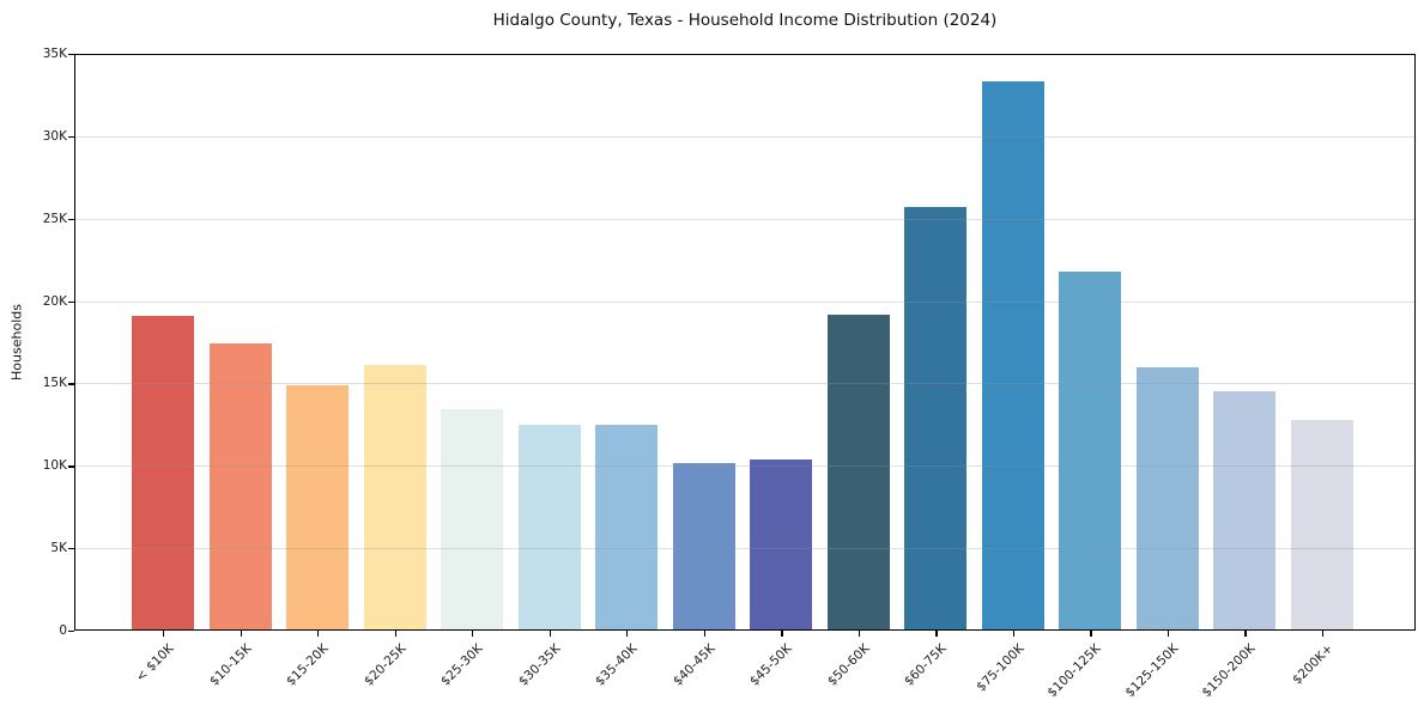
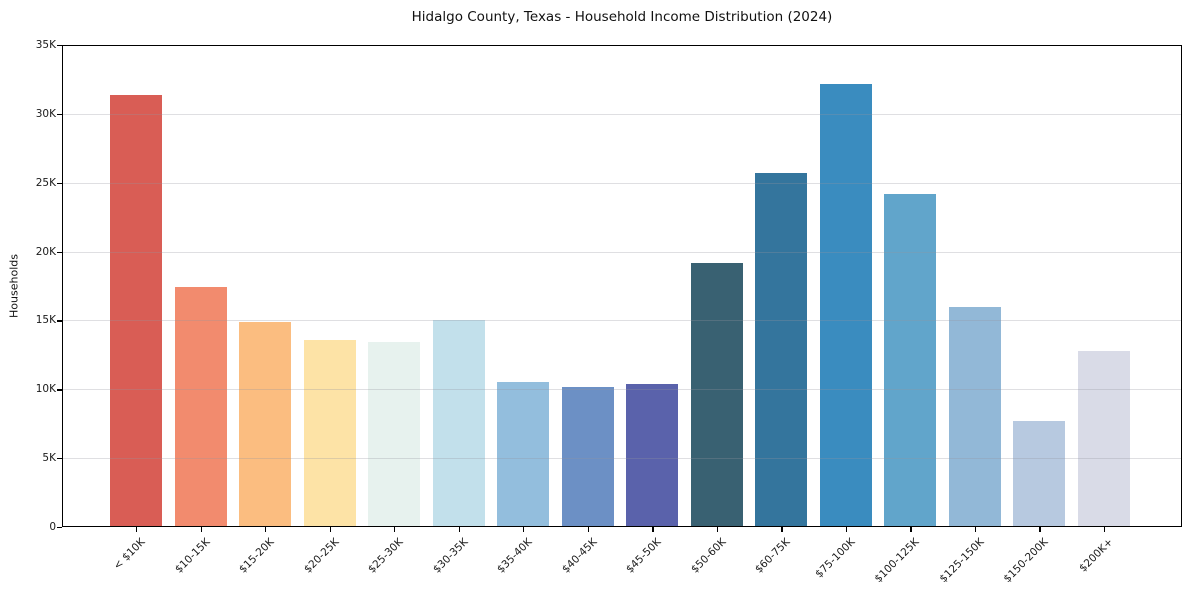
< $10K: 19.1K -> 31.4K
$20-25K: 16.1K -> 13.6K
$30-35K: 12.5K -> 15.0K
$35-40K: 12.5K -> 10.5K
$75-100K: 33.3K -> 32.2K
$100-125K: 21.8K -> 24.2K
$150-200K: 14.5K -> 7.7K
